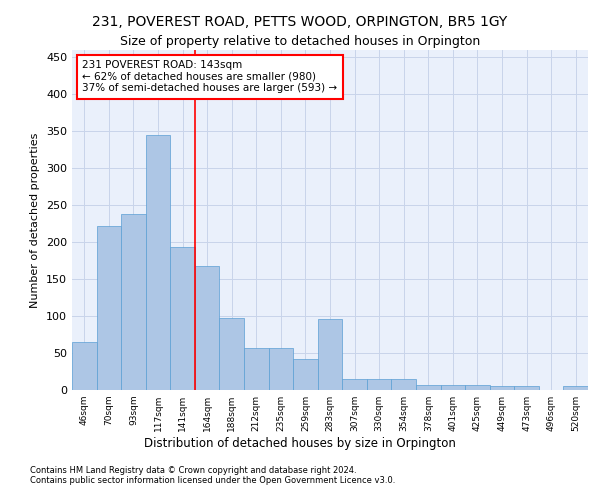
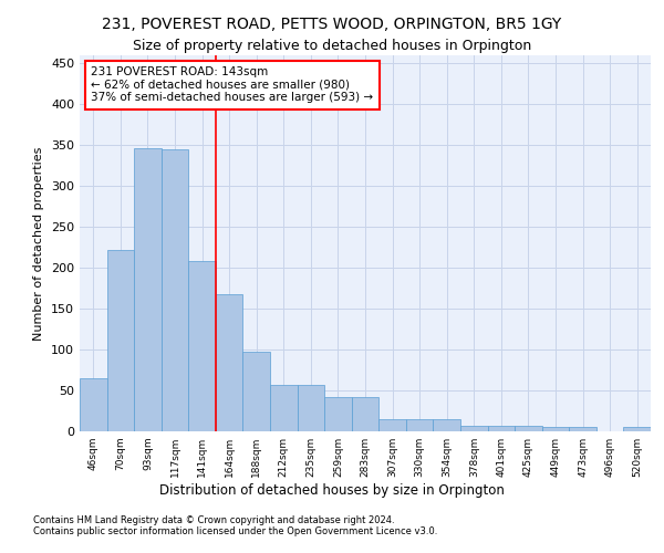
93sqm: 238 -> 346
141sqm: 194 -> 208
283sqm: 96 -> 42
